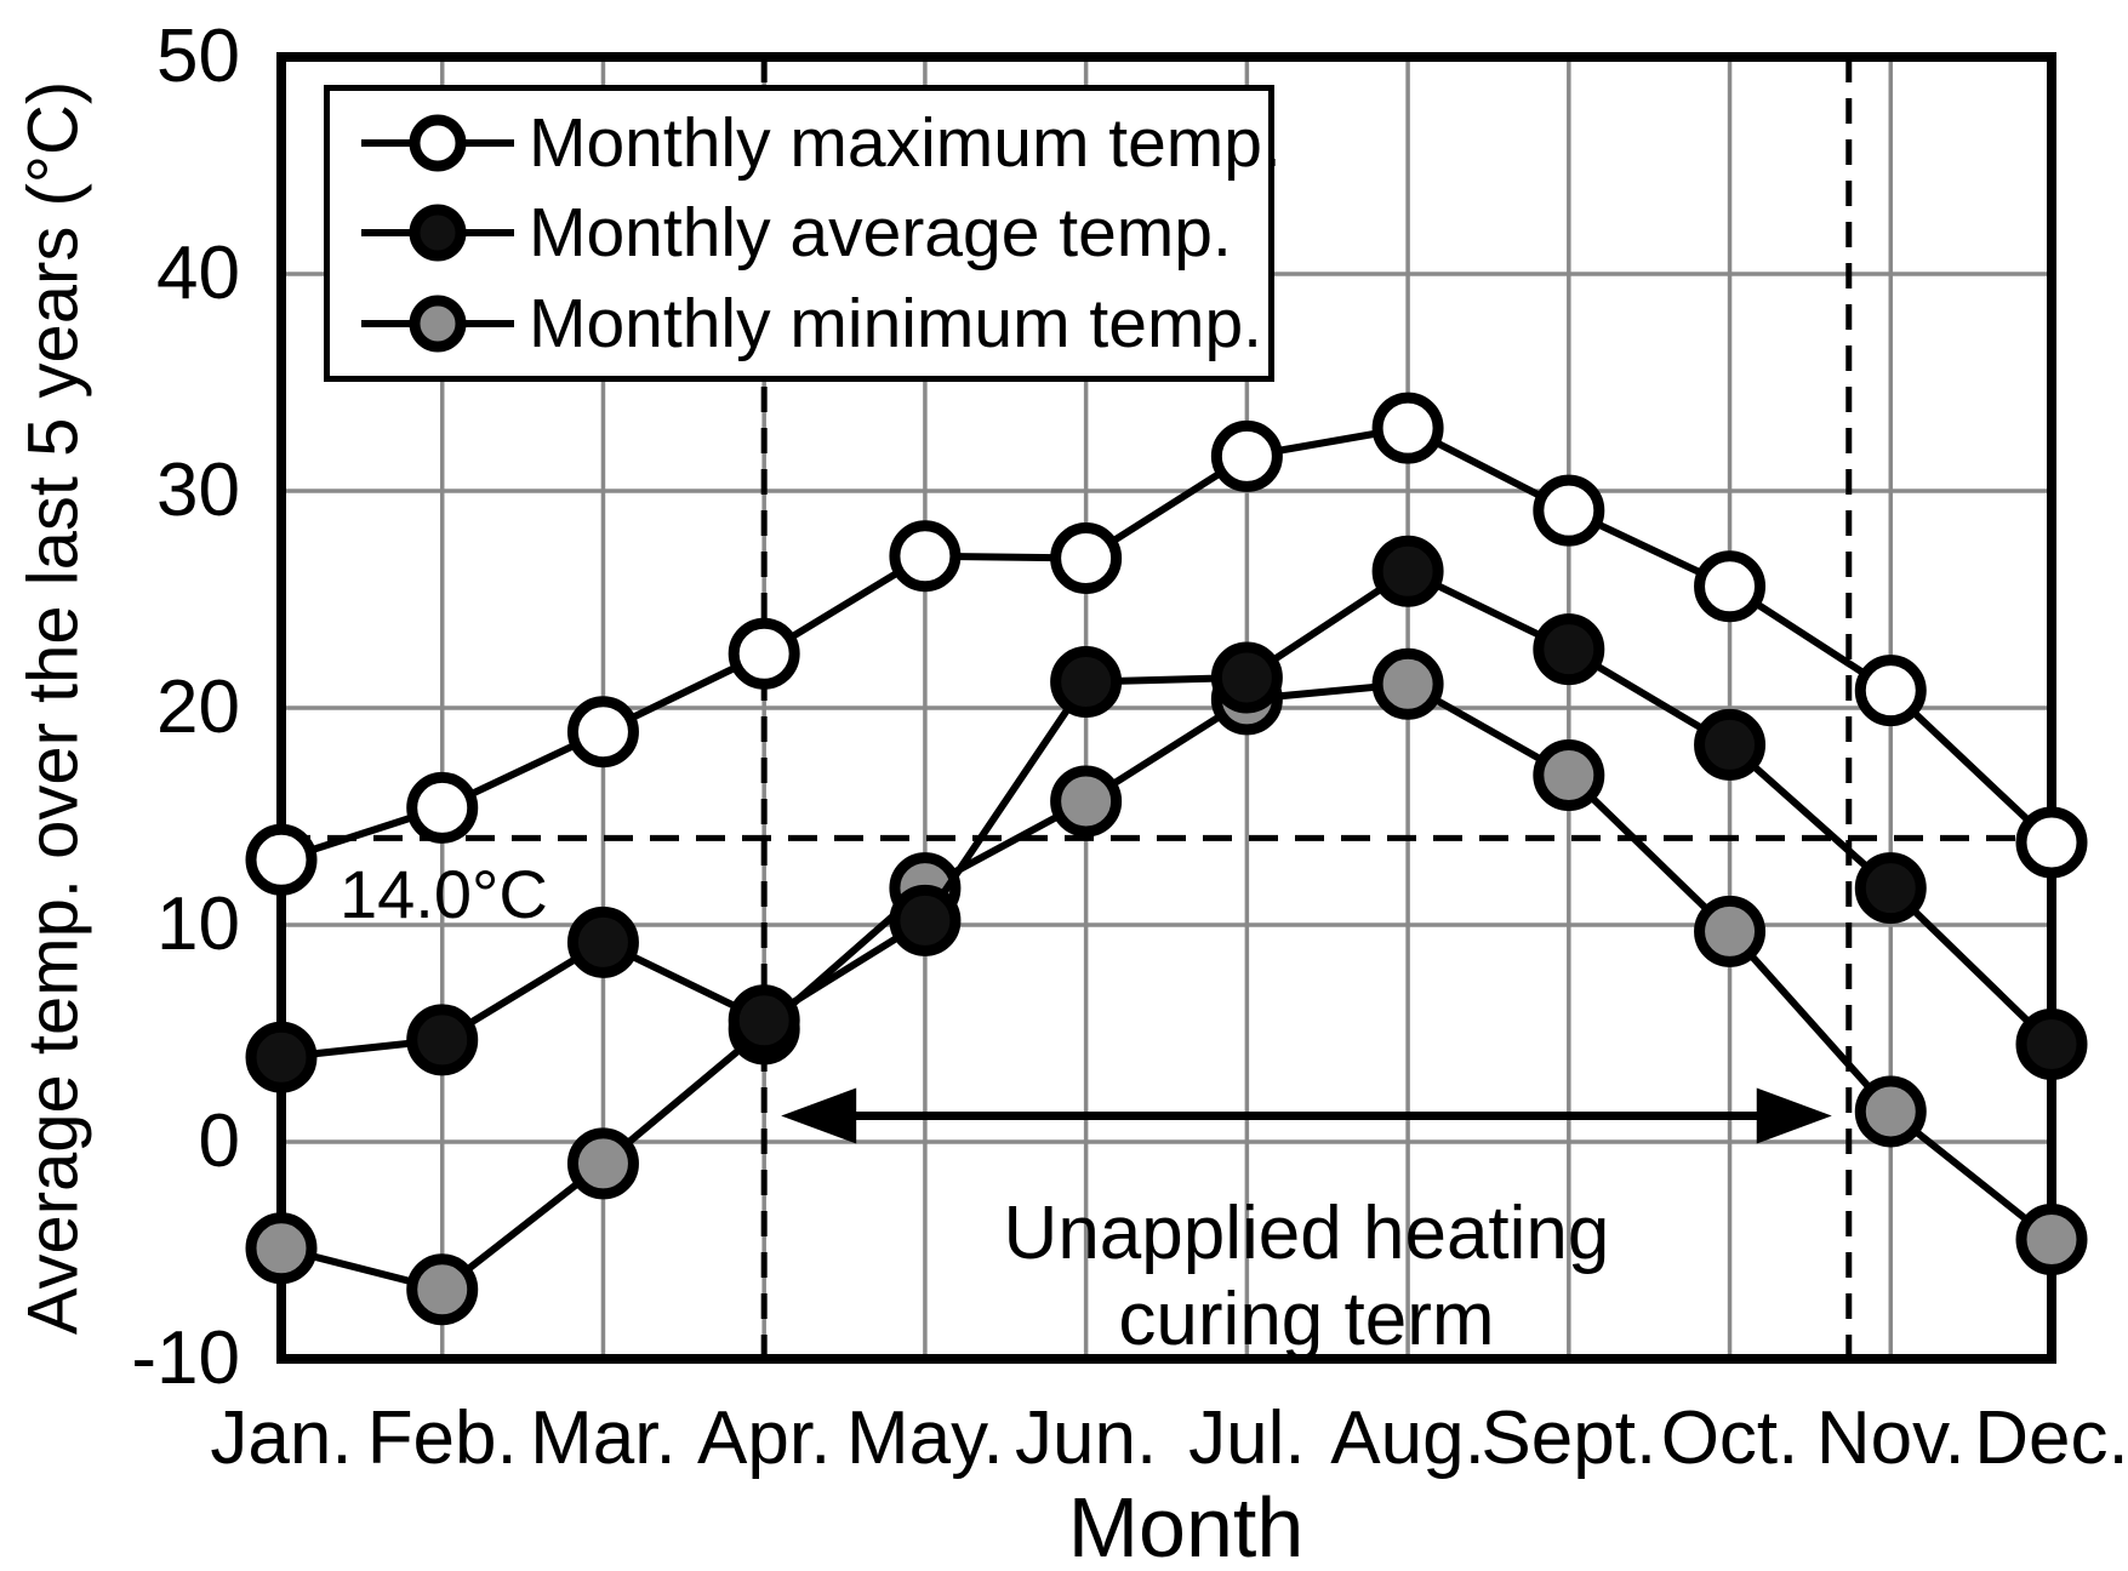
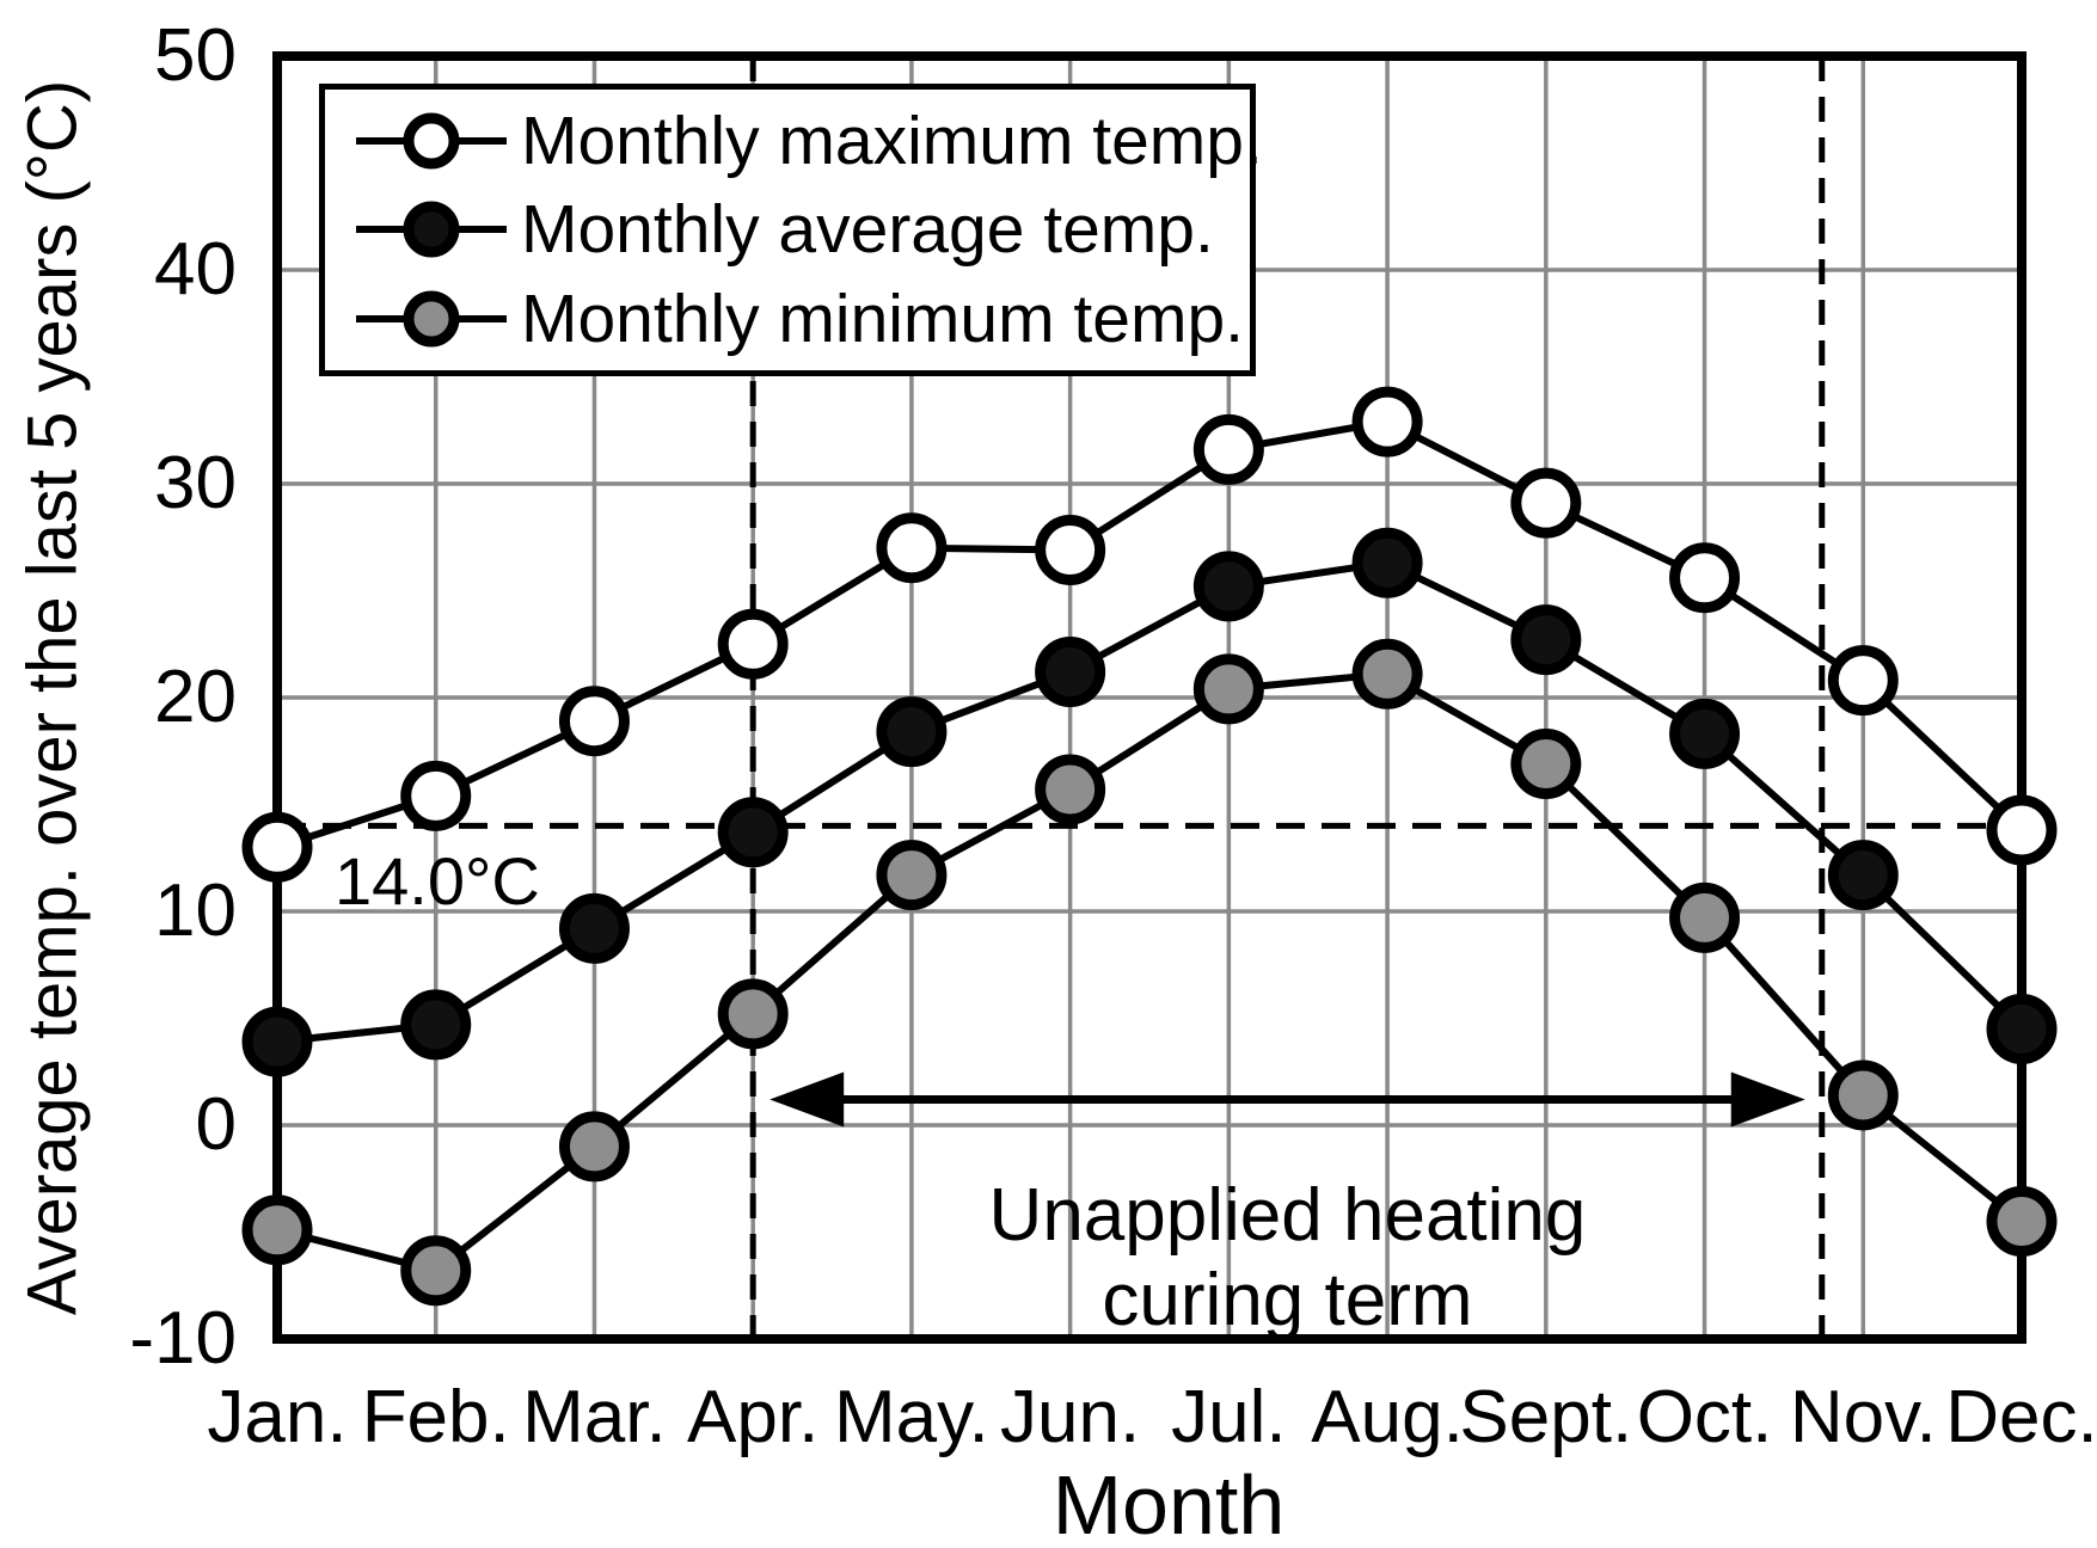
Monthly average temp./Apr.: 5.6 -> 13.7
Monthly average temp./May.: 10.2 -> 18.4
Monthly average temp./Jul.: 21.4 -> 25.2
